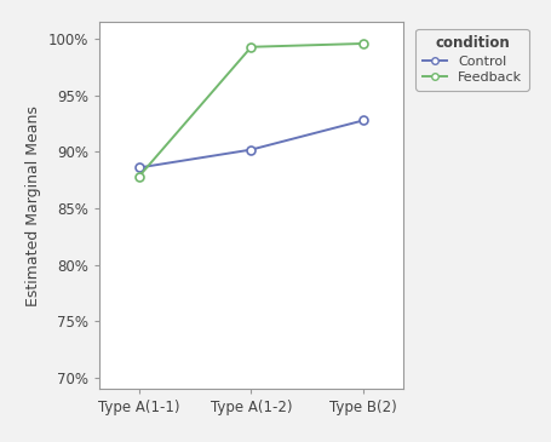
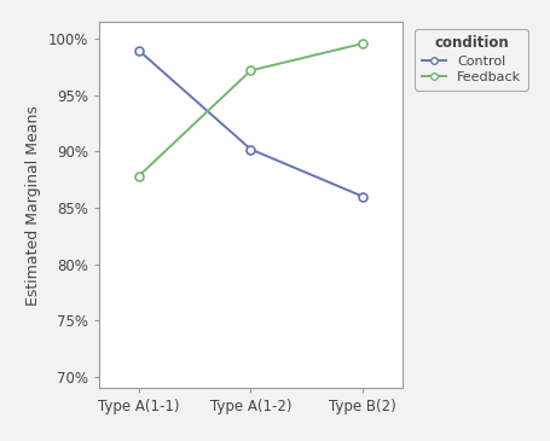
Control/Type A(1-1): 88.6% -> 99.0%
Feedback/Type A(1-2): 99.3% -> 97.2%
Control/Type B(2): 92.8% -> 86.0%
